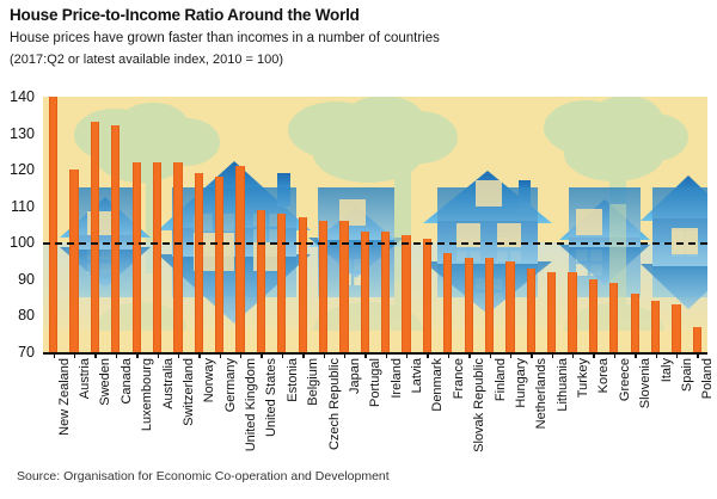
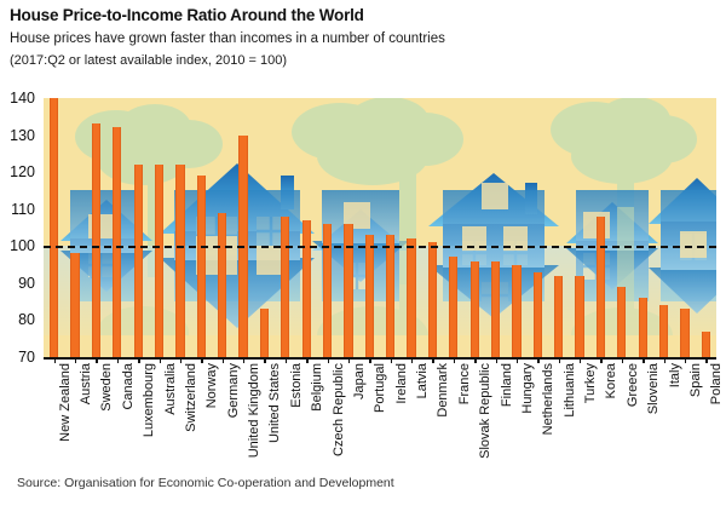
Austria: 120 -> 98
Germany: 118 -> 109
United Kingdom: 121 -> 130
United States: 109 -> 83
Korea: 90 -> 108
